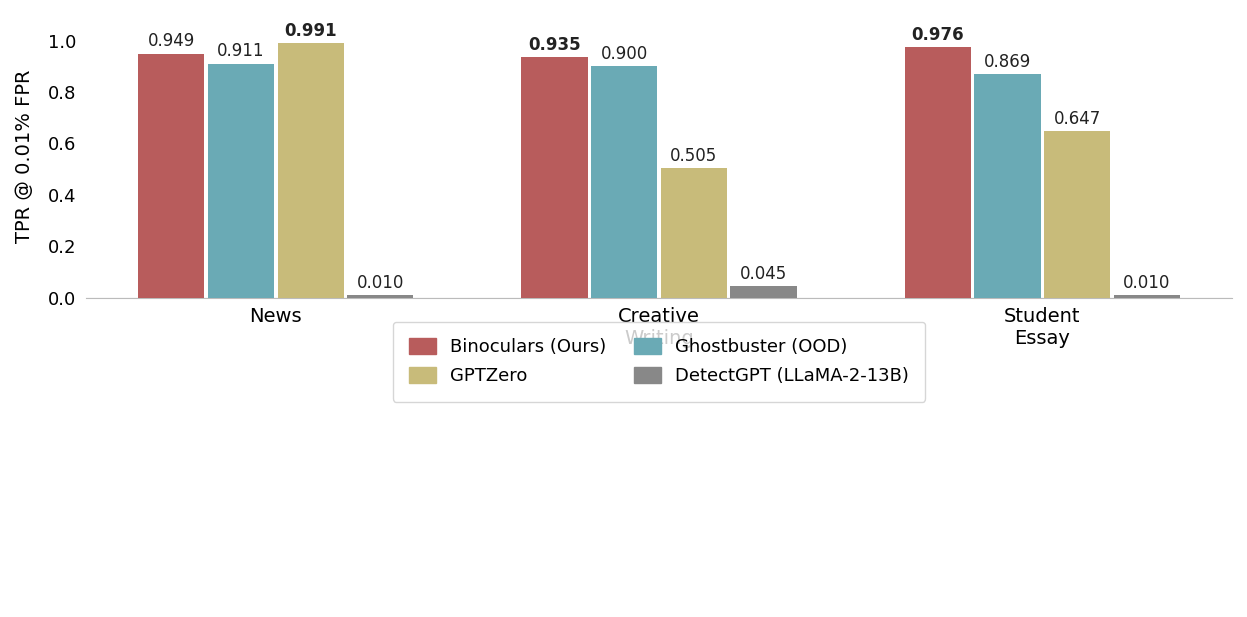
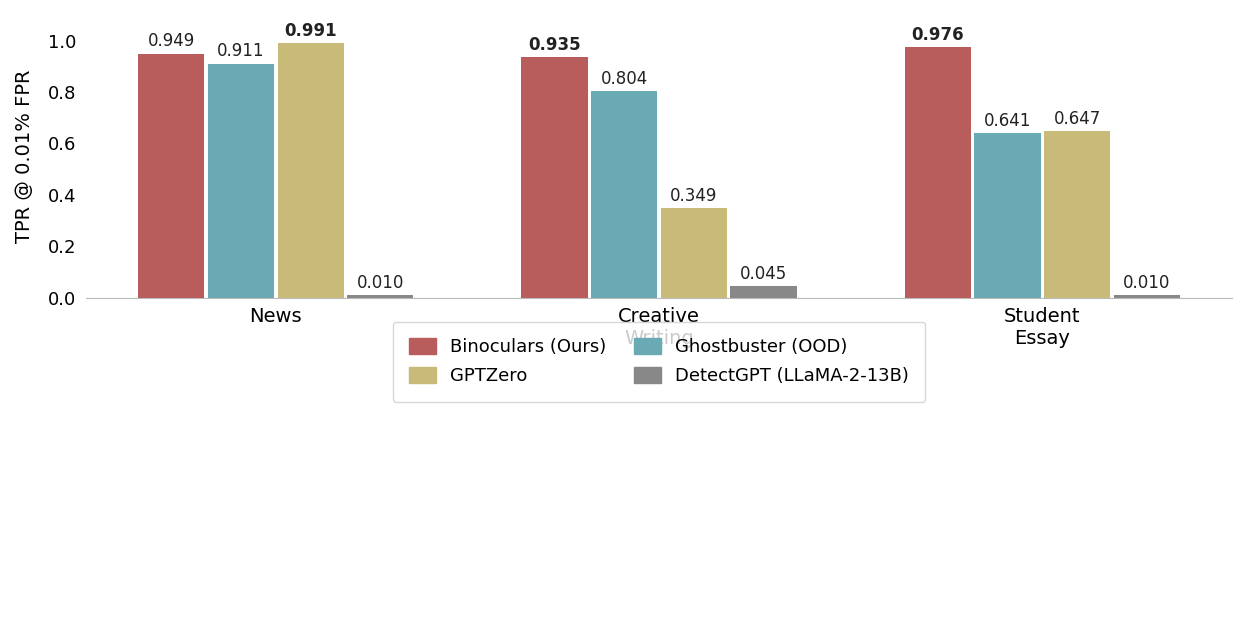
Ghostbuster (OOD)/Creative Writing: 0.900 -> 0.804
GPTZero/Creative Writing: 0.505 -> 0.349
Ghostbuster (OOD)/Student Essay: 0.869 -> 0.641
